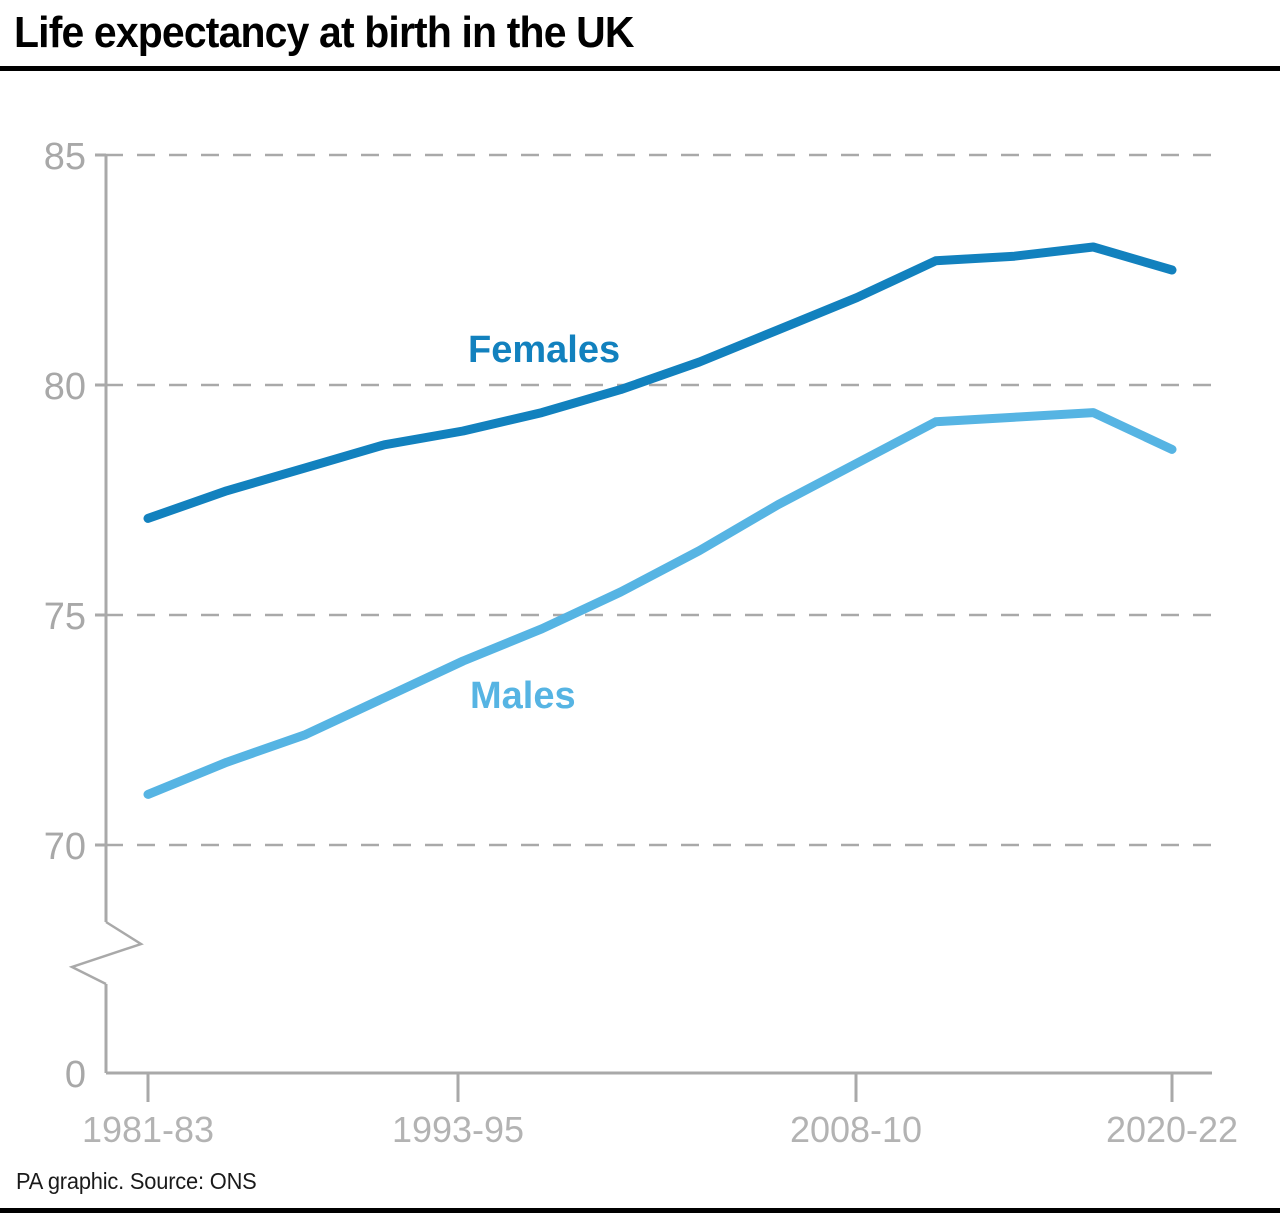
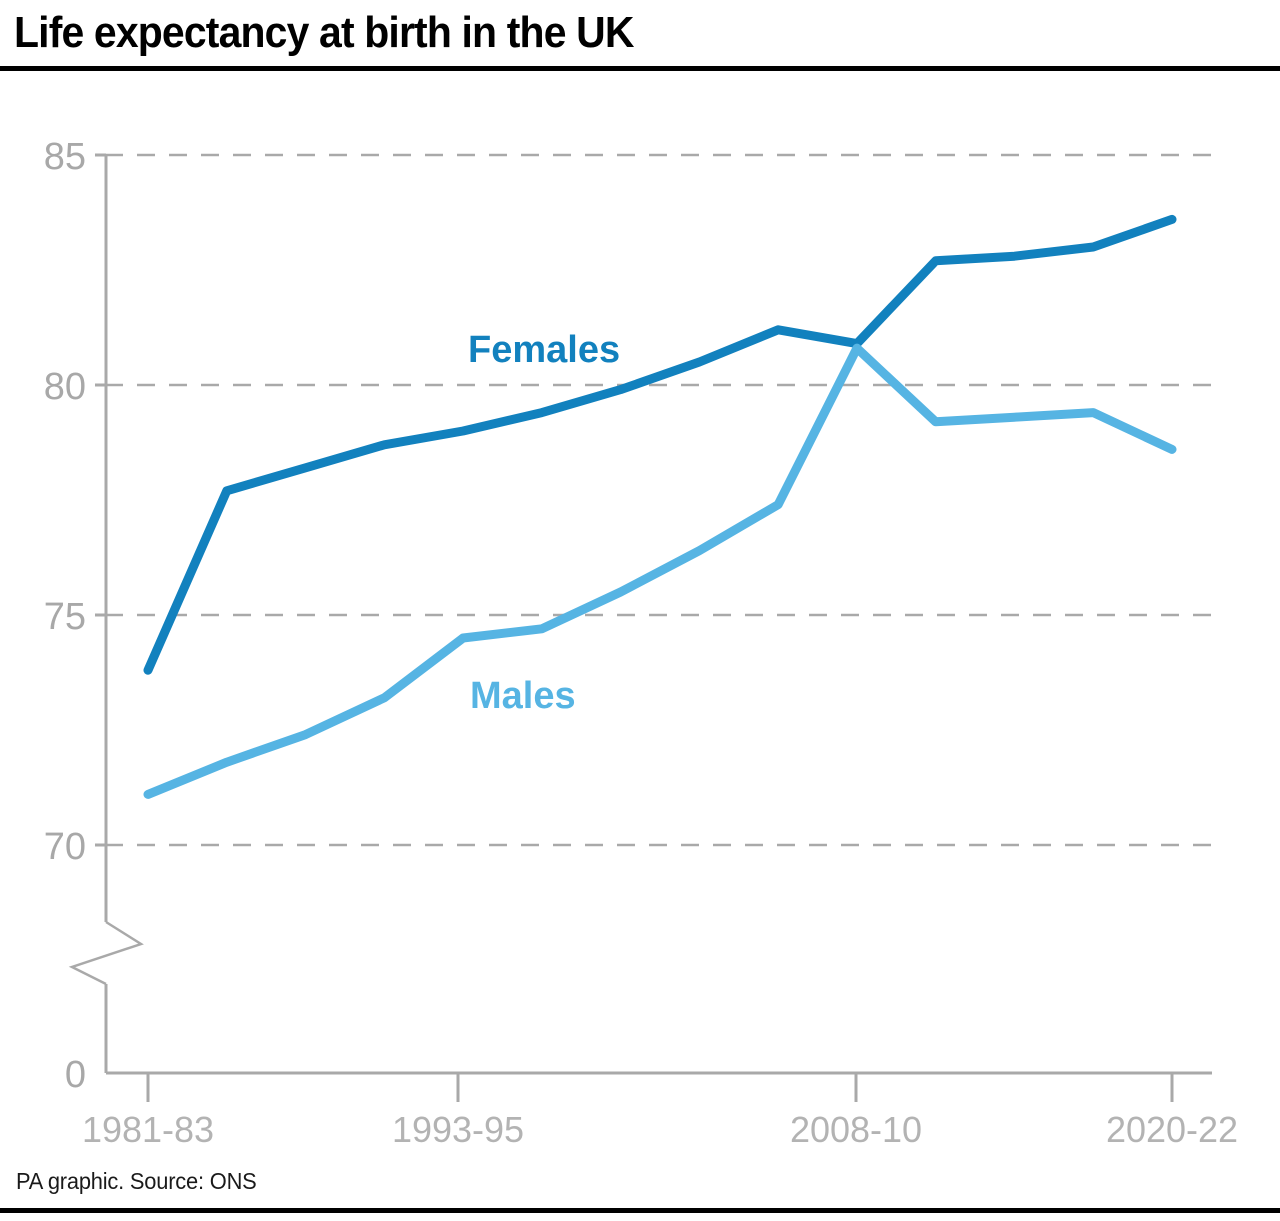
Females/1981-83: 77.1 -> 73.8
Males/1993-95: 74.0 -> 74.5
Females/2008-10: 81.9 -> 80.9
Males/2008-10: 78.3 -> 80.8
Females/2020-22: 82.5 -> 83.6
